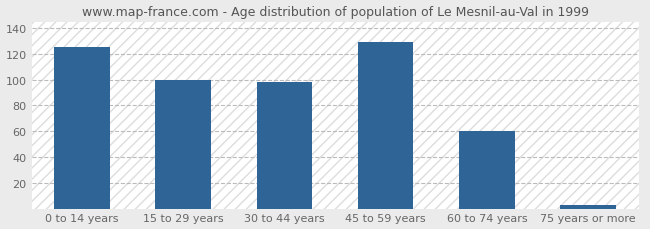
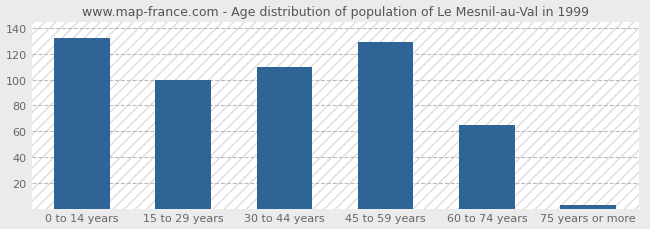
0 to 14 years: 125 -> 132
30 to 44 years: 98 -> 110
60 to 74 years: 60 -> 65
